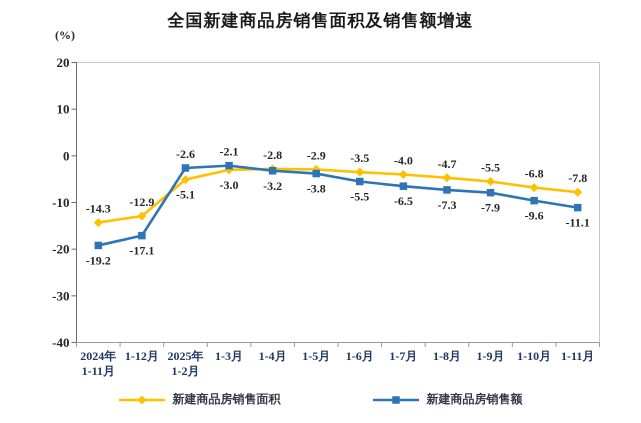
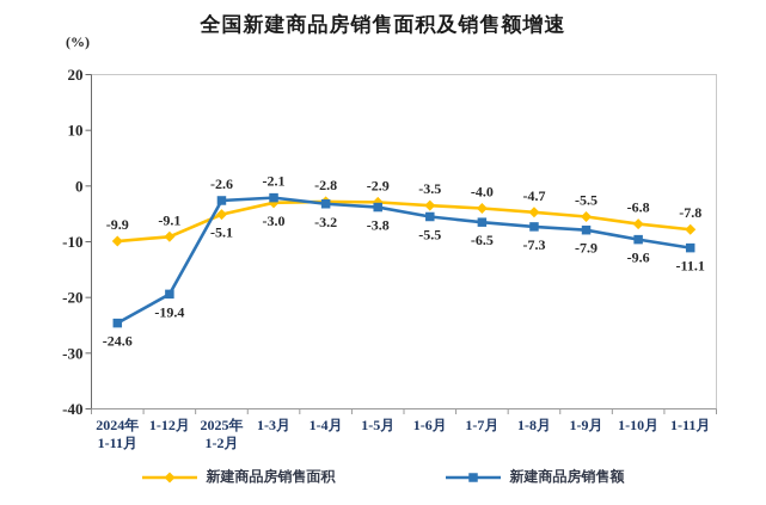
新建商品房销售面积/2024年1-11月: -14.3 -> -9.9
新建商品房销售额/2024年1-11月: -19.2 -> -24.6
新建商品房销售面积/1-12月: -12.9 -> -9.1
新建商品房销售额/1-12月: -17.1 -> -19.4
